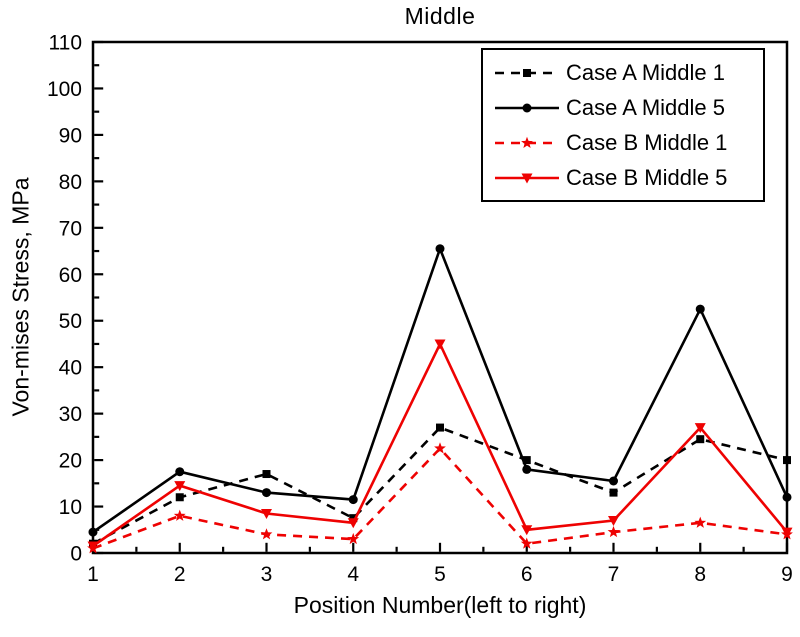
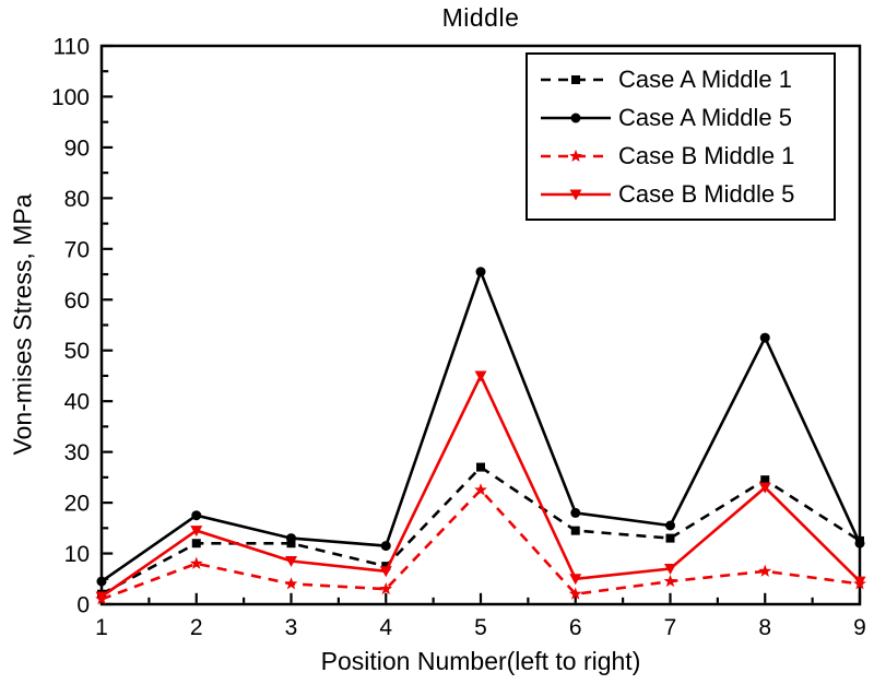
Case A Middle 1/3: 17 -> 12
Case A Middle 1/6: 20 -> 14
Case B Middle 5/8: 27 -> 23
Case A Middle 1/9: 20 -> 12
